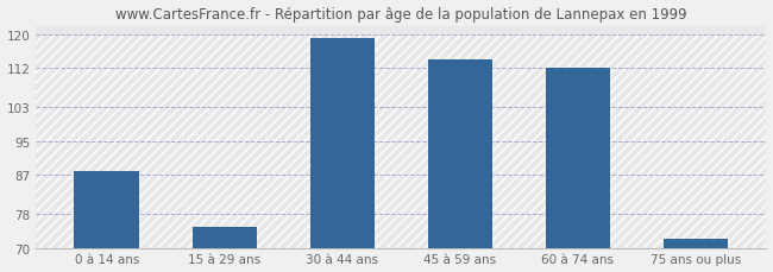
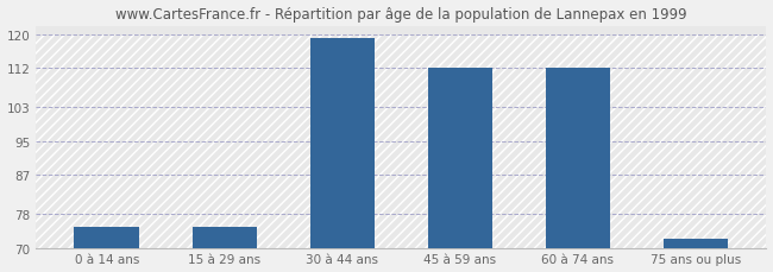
0 à 14 ans: 88 -> 75
45 à 59 ans: 114 -> 112
